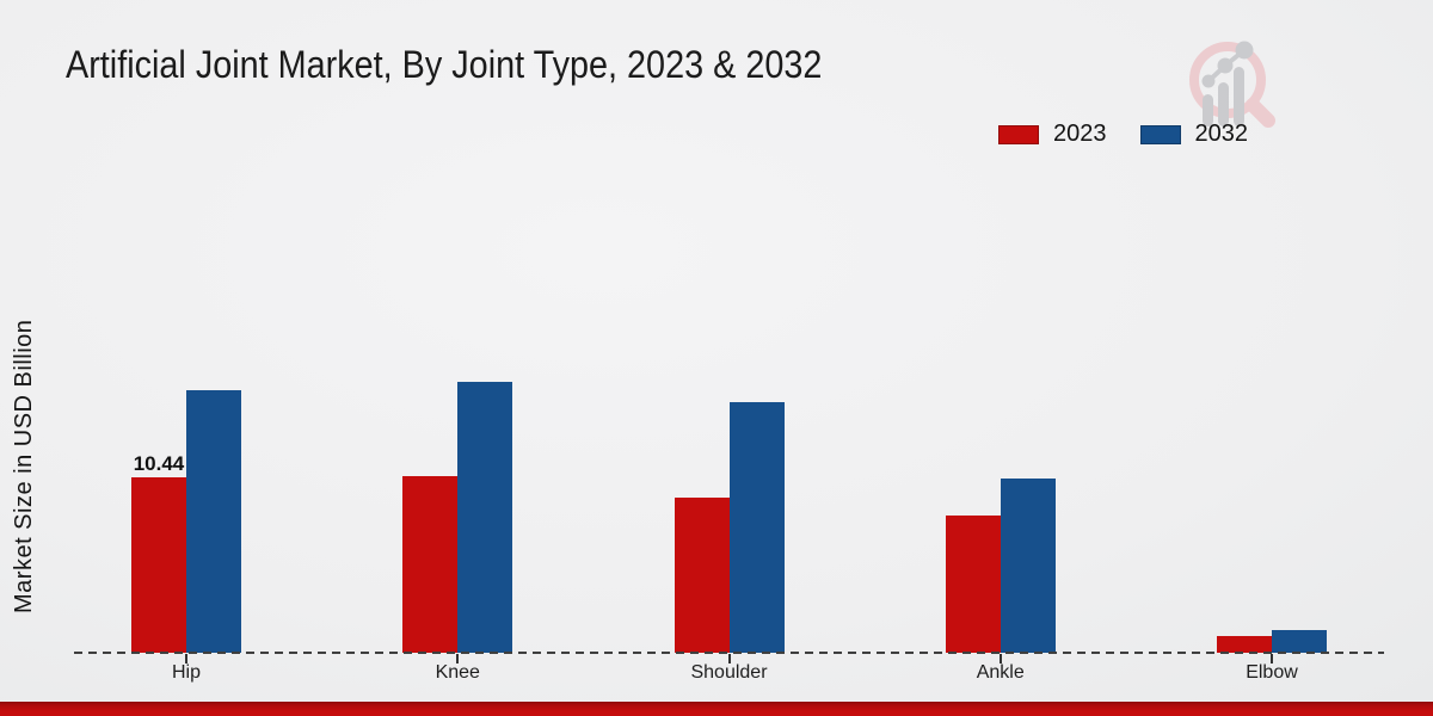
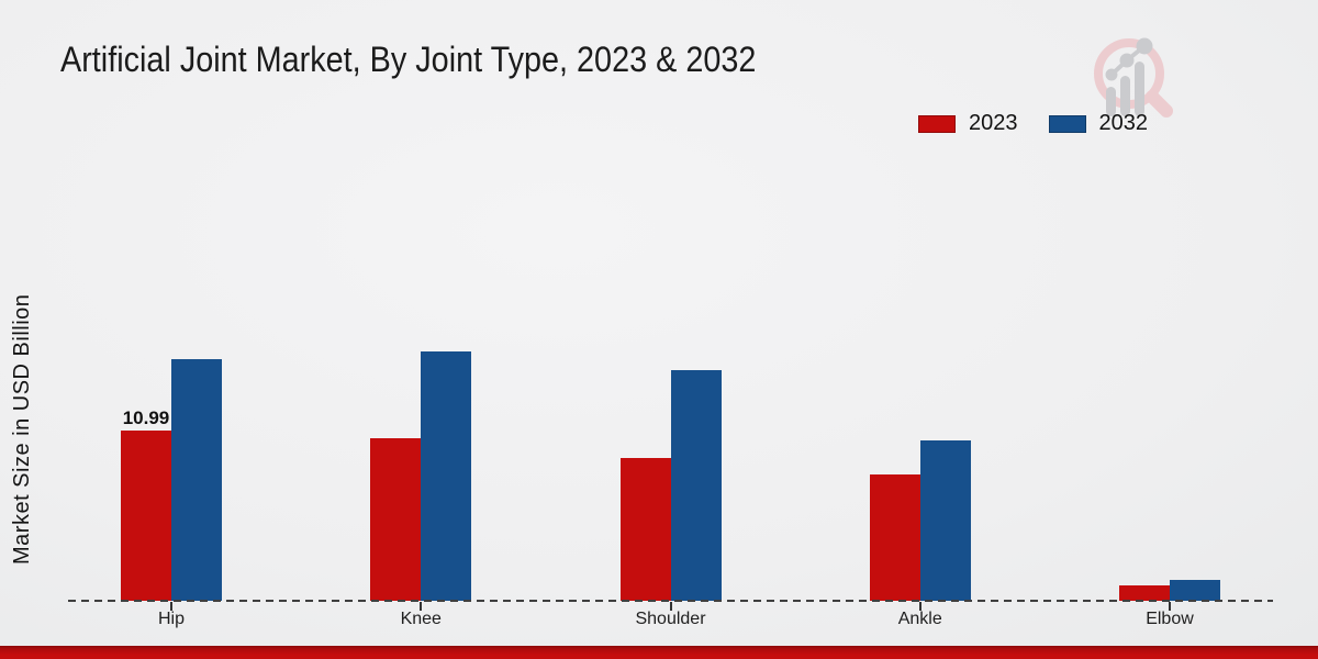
2023/Hip: 10.44 -> 10.99
